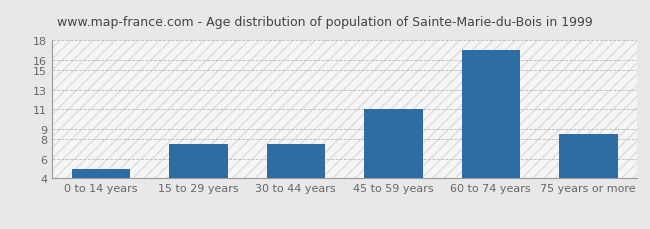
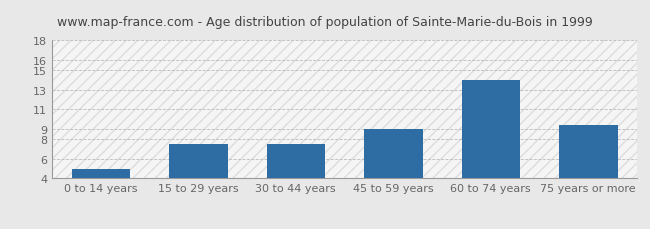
45 to 59 years: 11.0 -> 9.0
60 to 74 years: 17.0 -> 14.0
75 years or more: 8.5 -> 9.4
